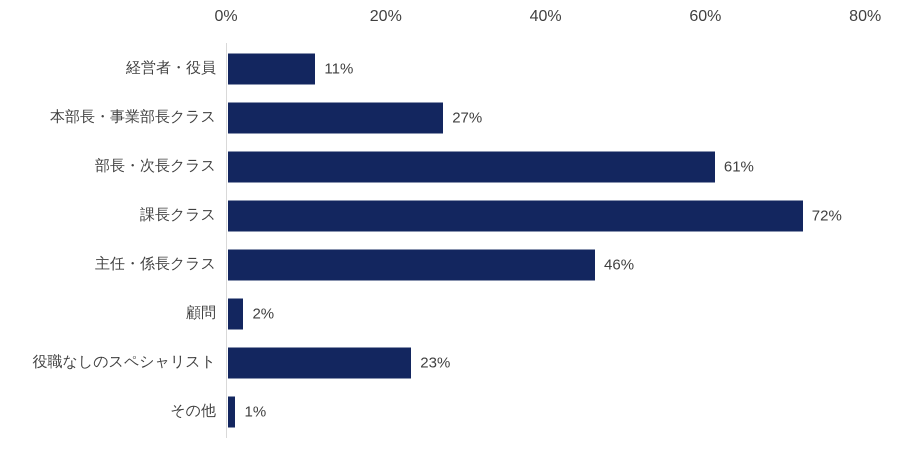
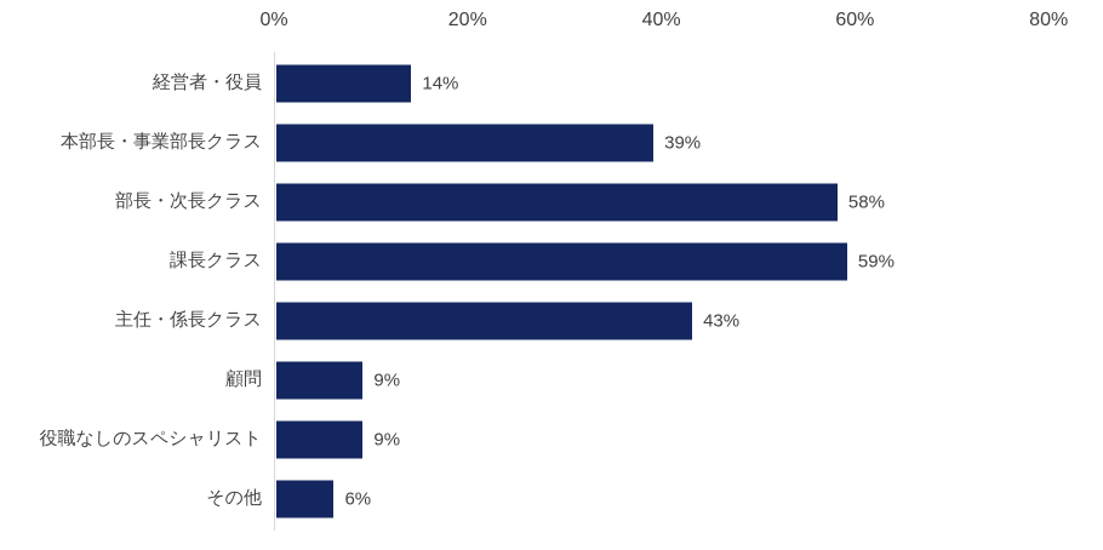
経営者・役員: 11% -> 14%
本部長・事業部長クラス: 27% -> 39%
部長・次長クラス: 61% -> 58%
課長クラス: 72% -> 59%
主任・係長クラス: 46% -> 43%
顧問: 2% -> 9%
役職なしのスペシャリスト: 23% -> 9%
その他: 1% -> 6%
